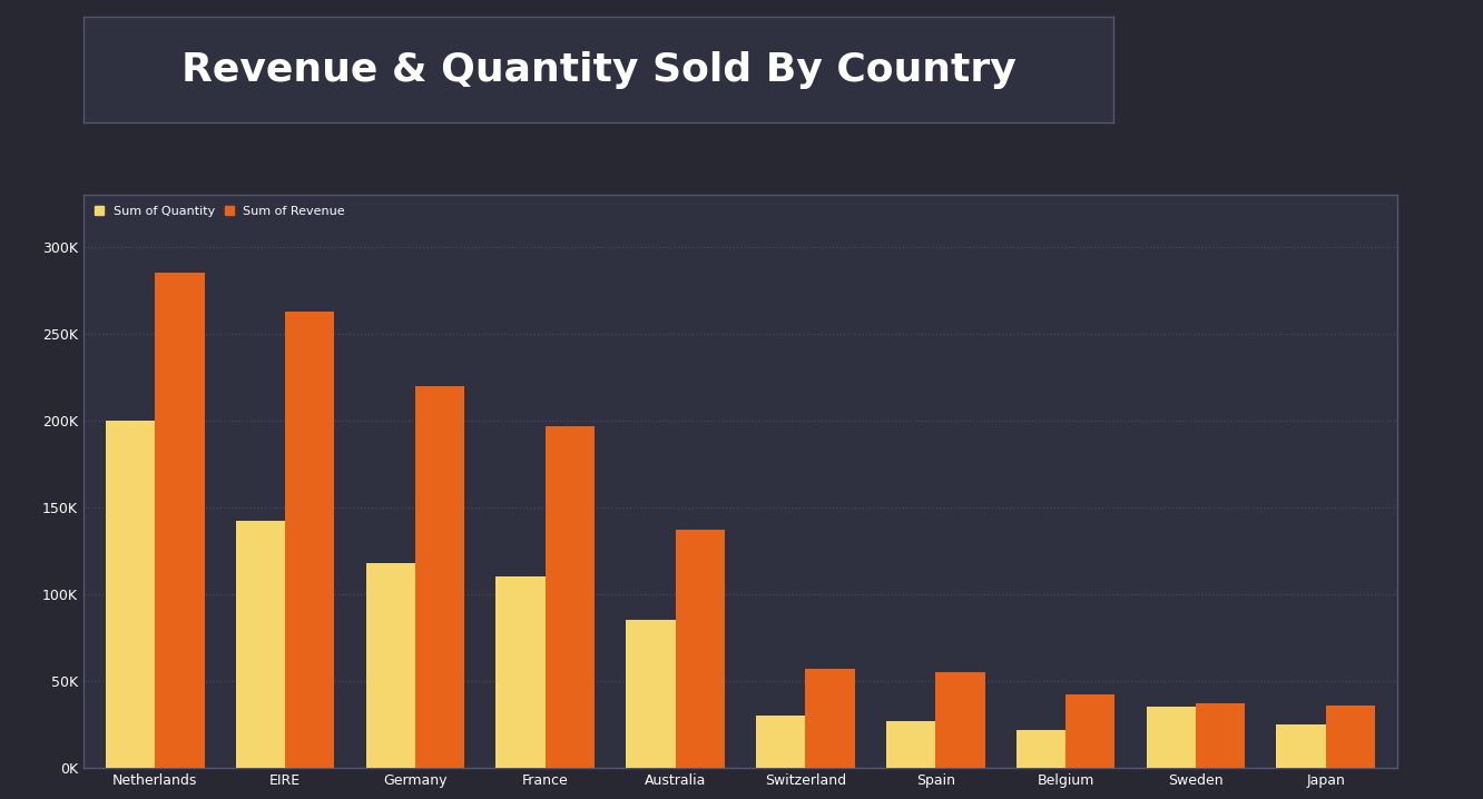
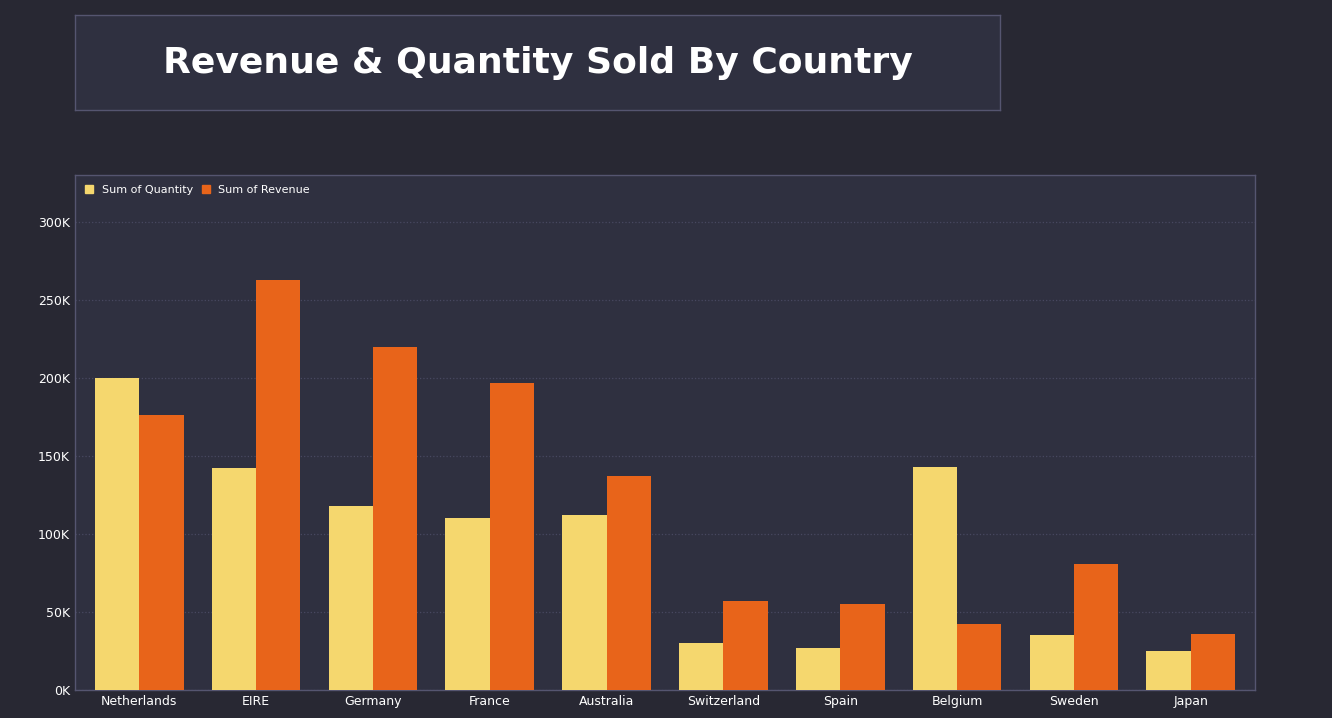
Sum of Revenue/Netherlands: 285K -> 176K
Sum of Quantity/Australia: 85K -> 112K
Sum of Quantity/Belgium: 22K -> 143K
Sum of Revenue/Sweden: 37K -> 81K
